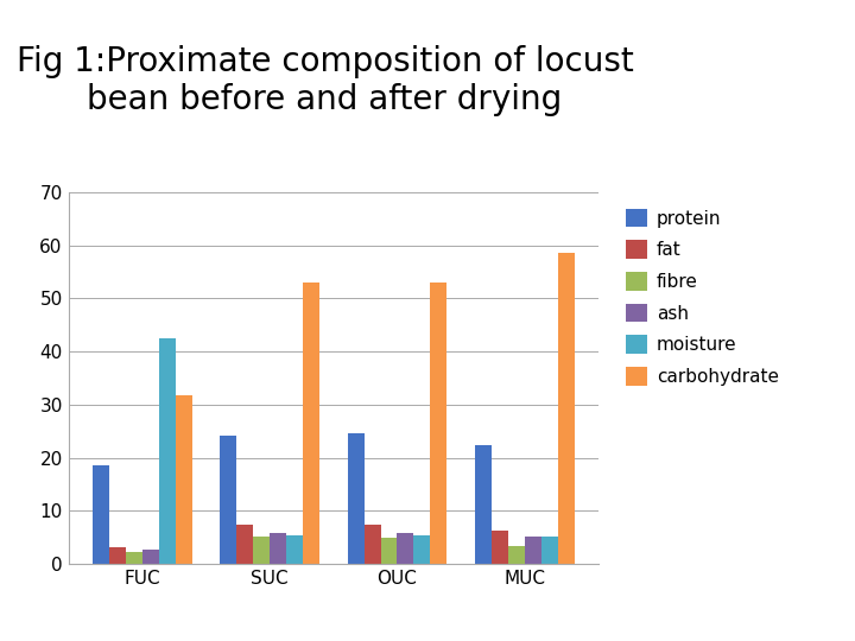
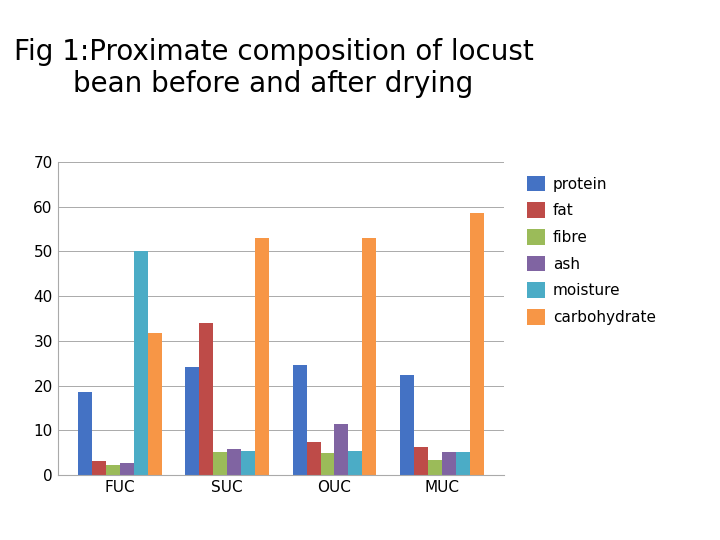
moisture/FUC: 42.5 -> 50.0
fat/SUC: 7.5 -> 34.0
ash/OUC: 5.8 -> 11.5
